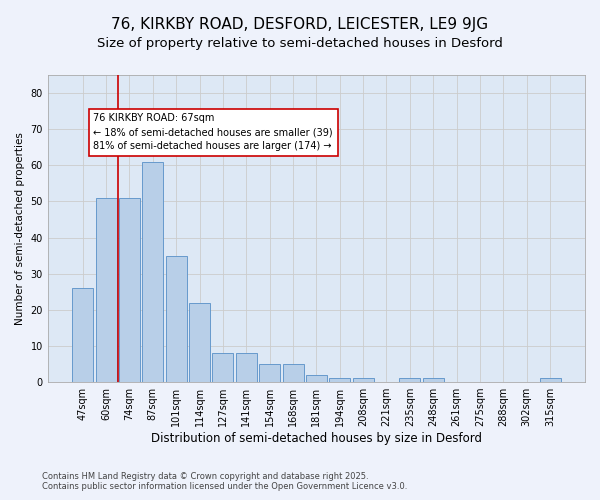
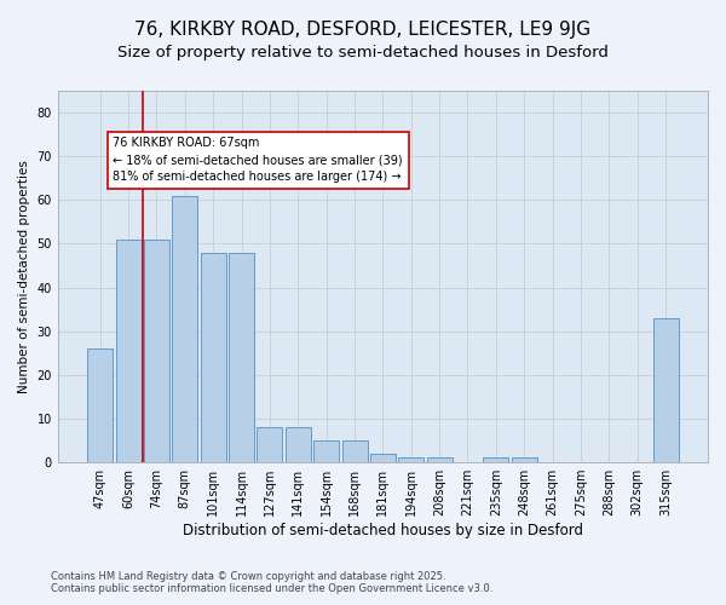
101sqm: 35 -> 48
114sqm: 22 -> 48
315sqm: 1 -> 33
